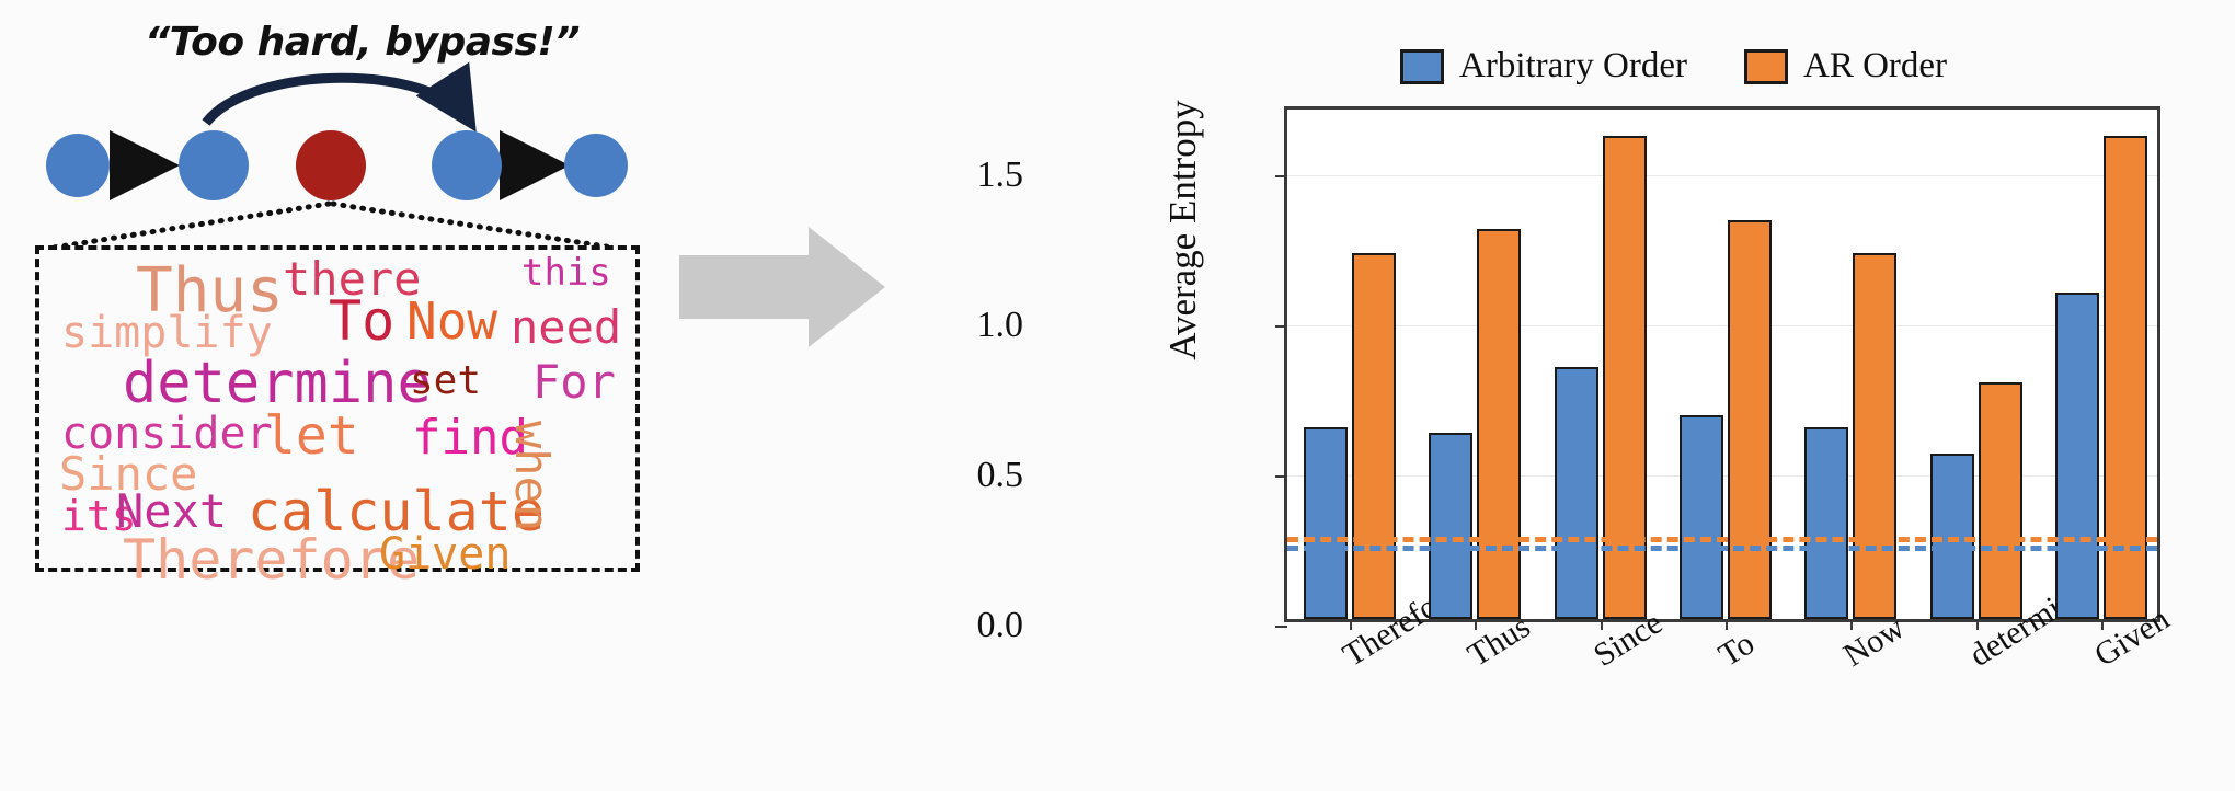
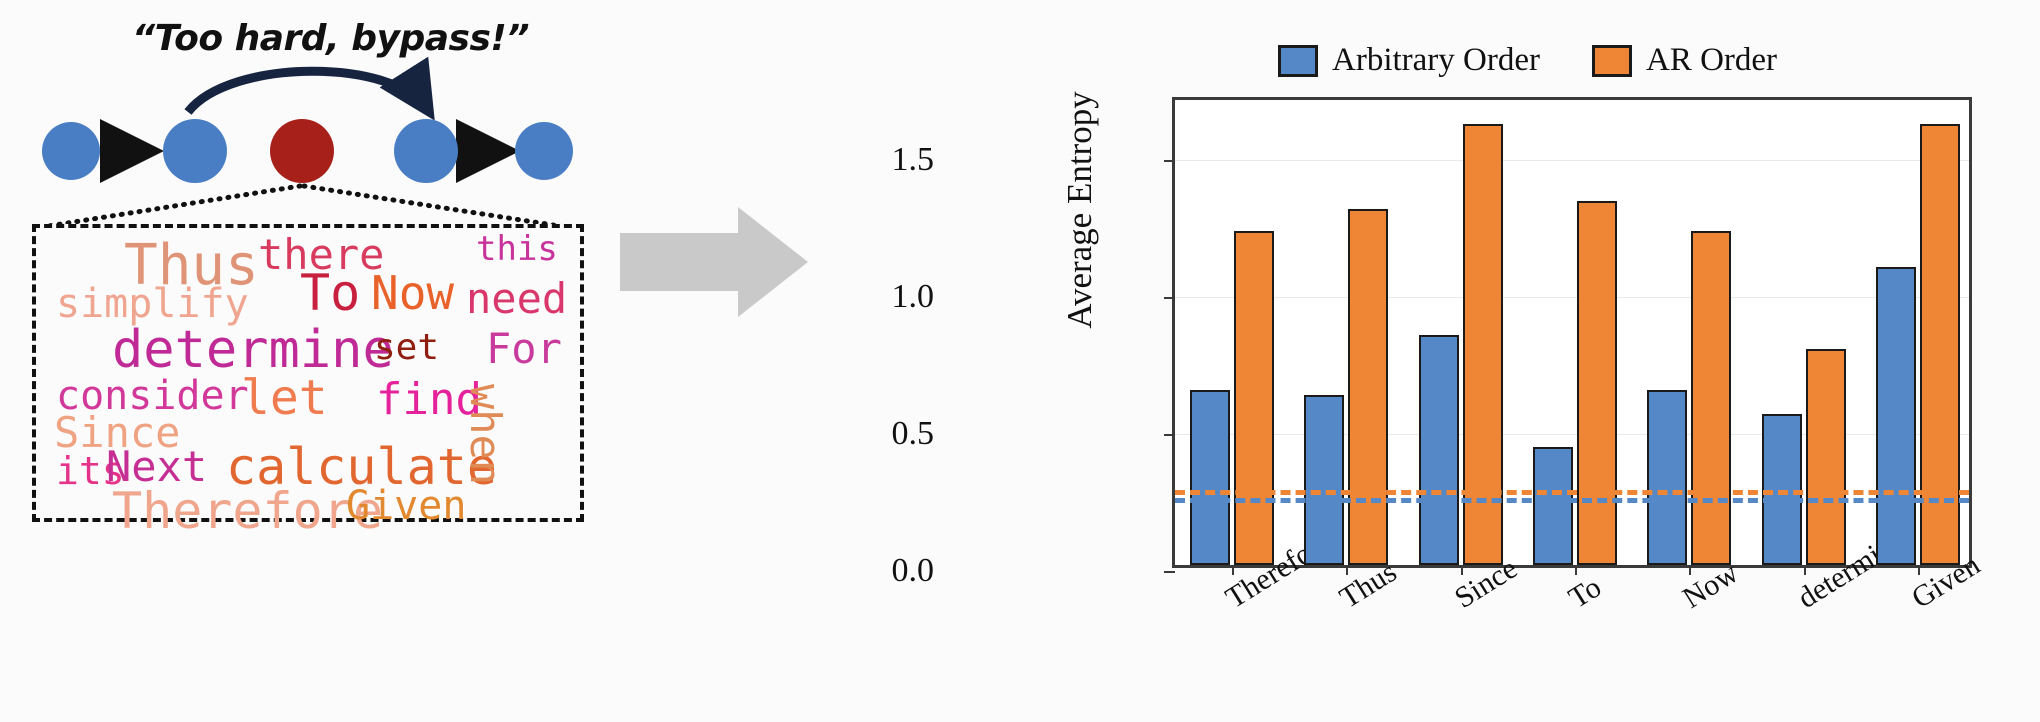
Arbitrary Order/To: 0.68 -> 0.43
